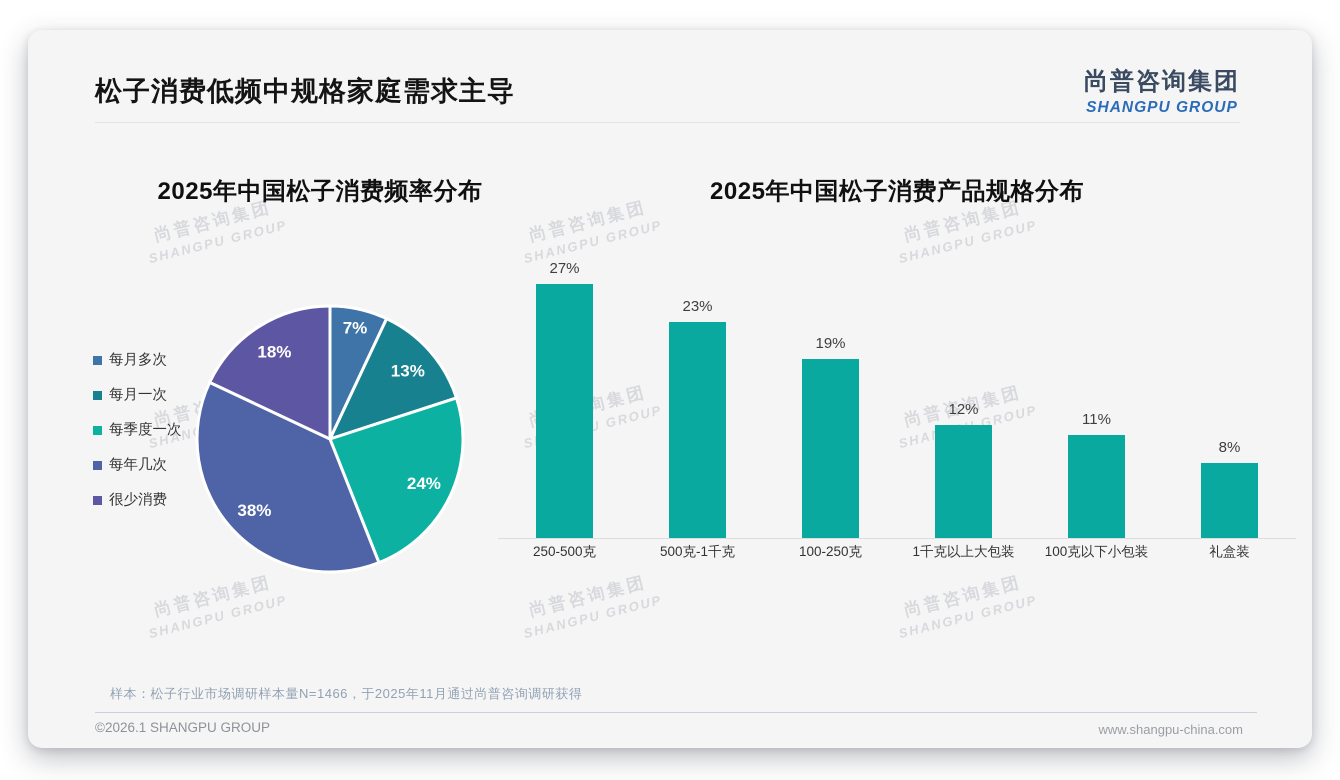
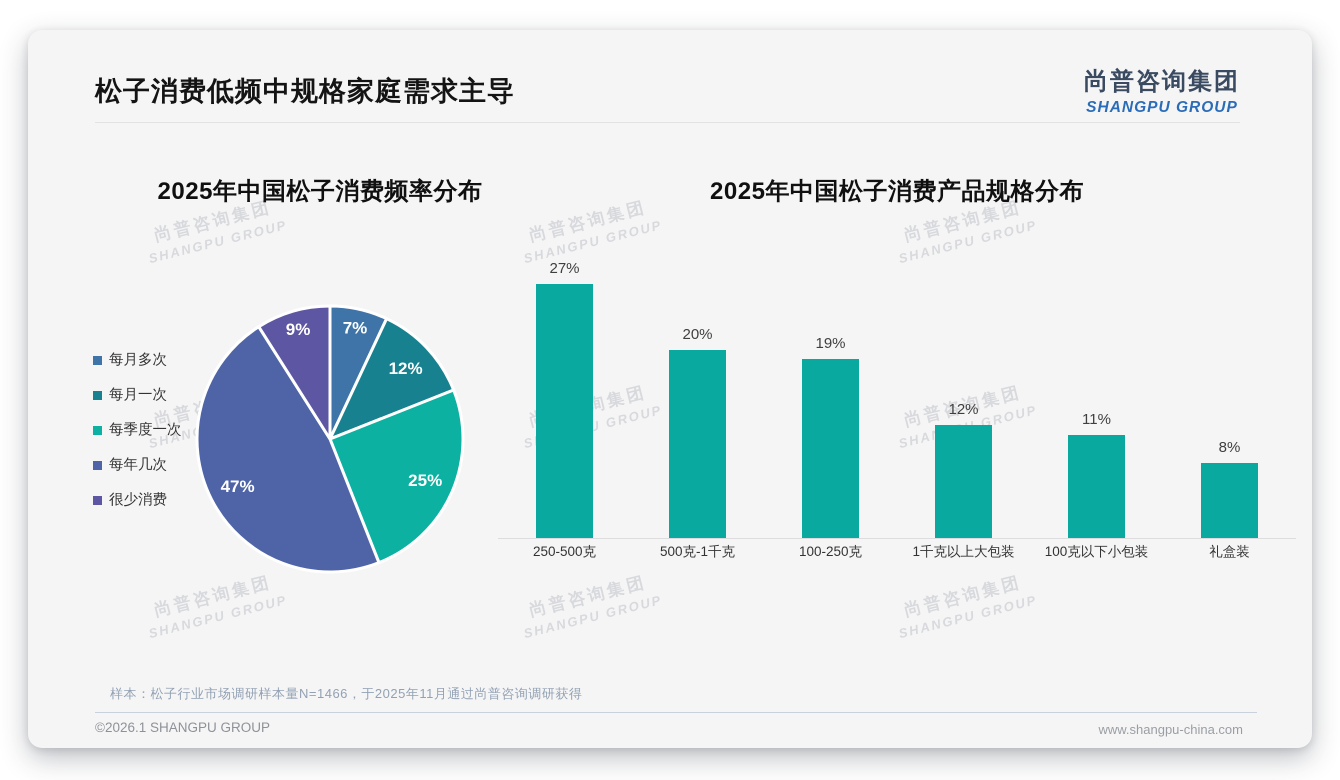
2025年中国松子消费频率分布/每月一次: 13% -> 12%
2025年中国松子消费频率分布/每季度一次: 24% -> 25%
2025年中国松子消费频率分布/每年几次: 38% -> 47%
2025年中国松子消费频率分布/很少消费: 18% -> 9%
2025年中国松子消费产品规格分布/500克-1千克: 23% -> 20%
